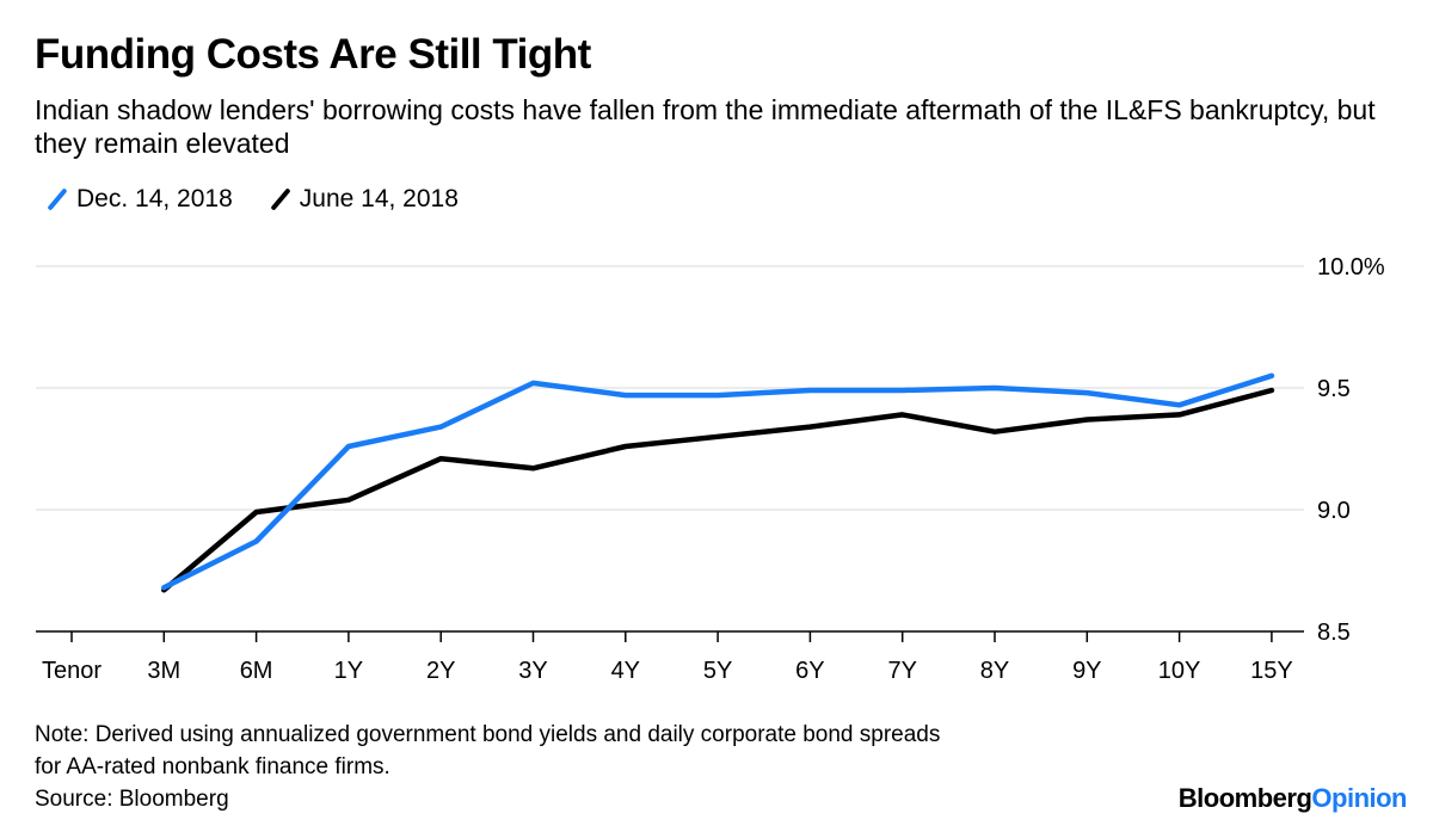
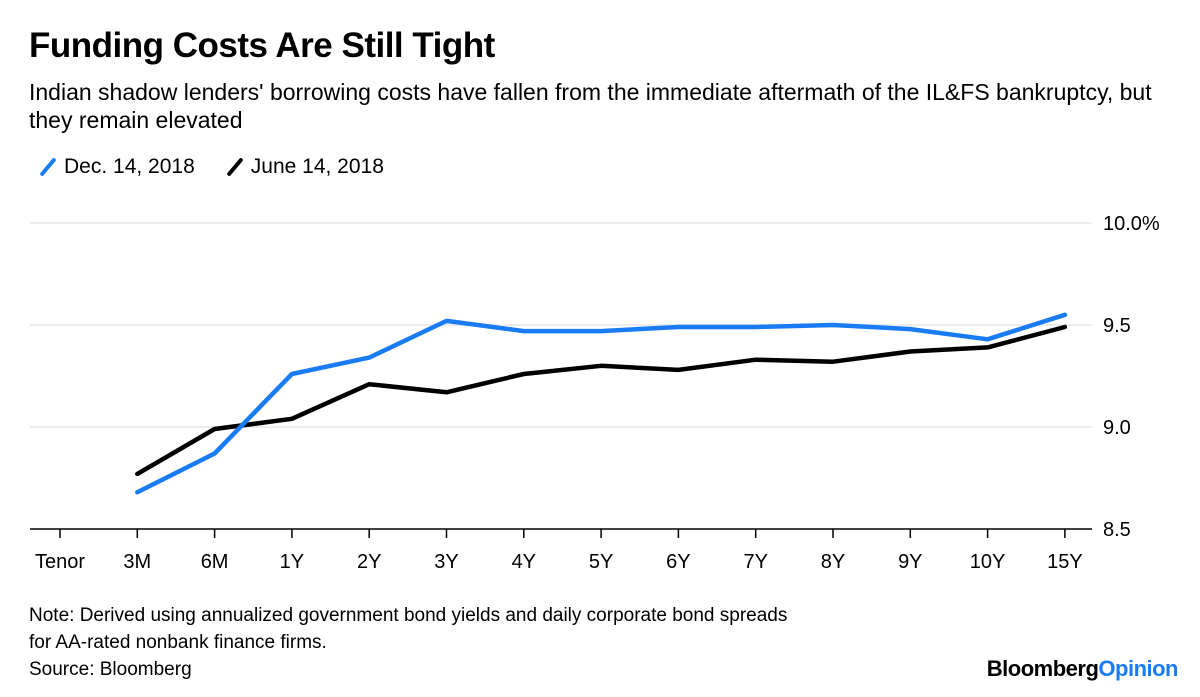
June 14, 2018/3M: 8.67% -> 8.77%
June 14, 2018/6Y: 9.34% -> 9.28%
June 14, 2018/7Y: 9.39% -> 9.33%
